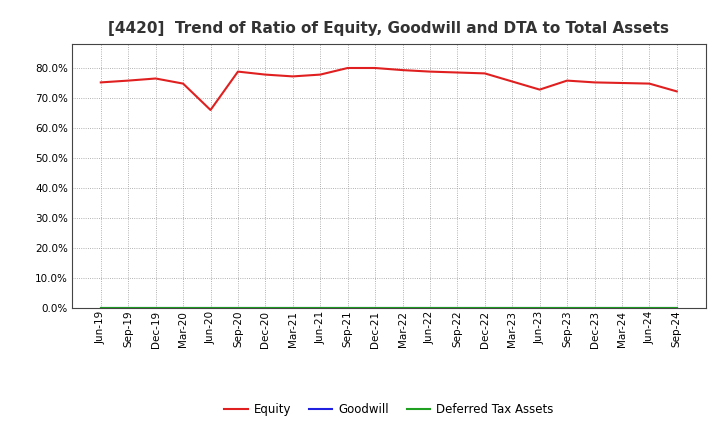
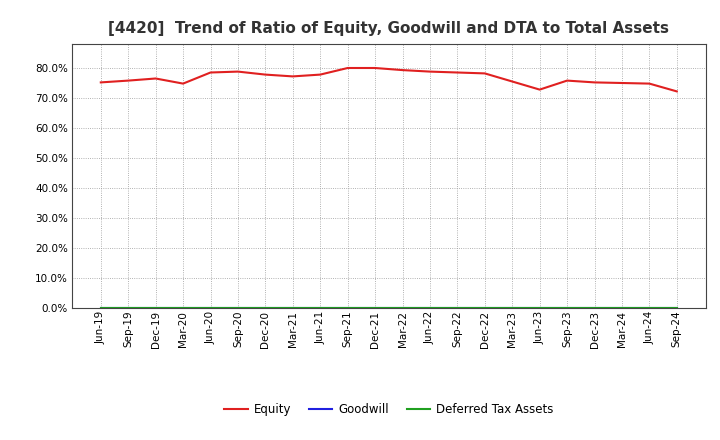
Equity/Jun-20: 66.0% -> 78.5%
